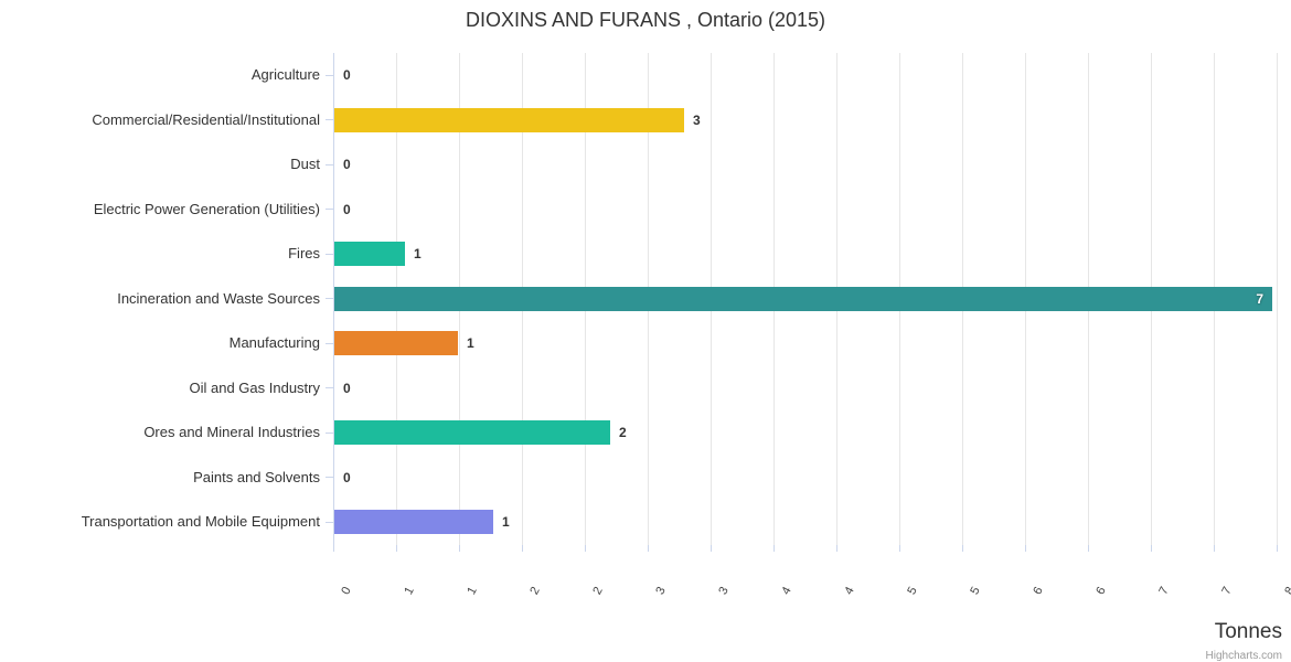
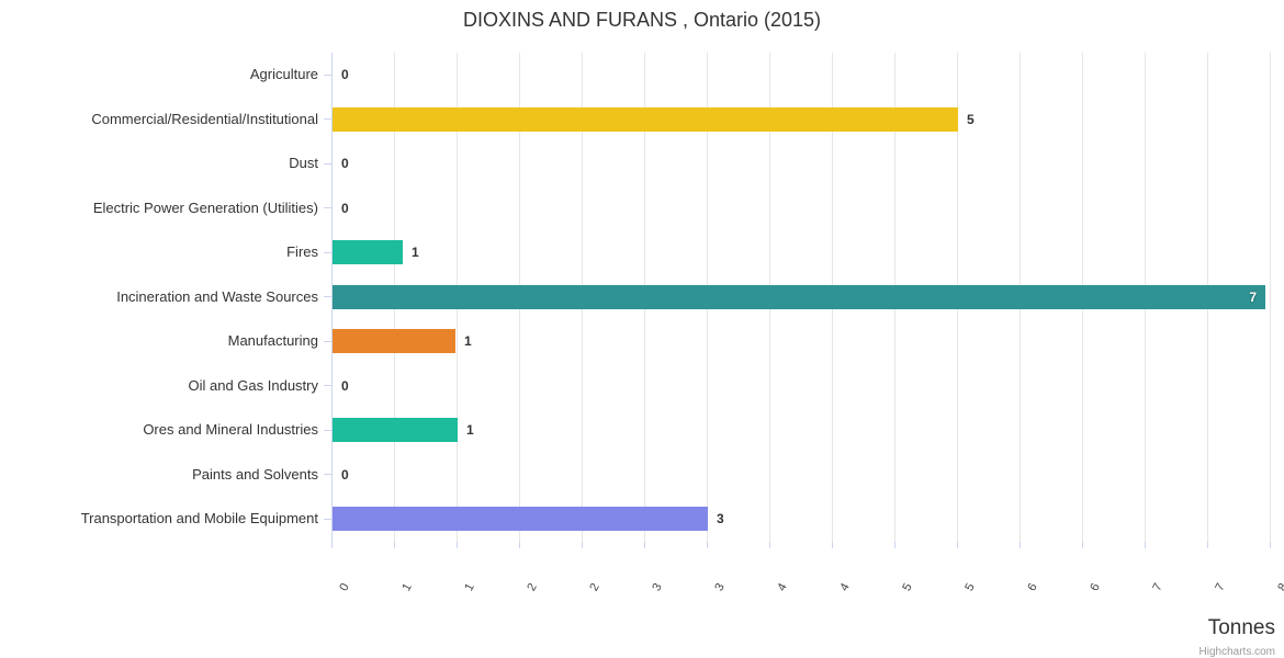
Commercial/Residential/Institutional: 3 -> 5
Ores and Mineral Industries: 2 -> 1
Transportation and Mobile Equipment: 1 -> 3
